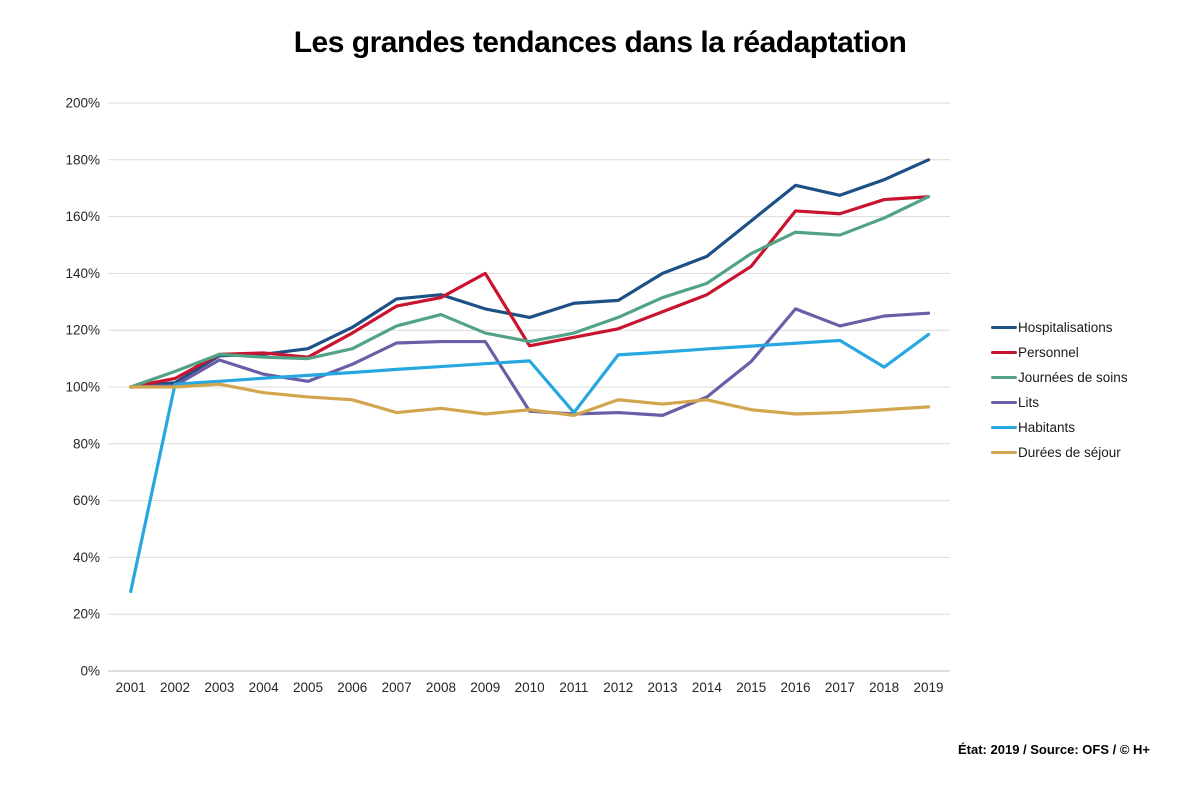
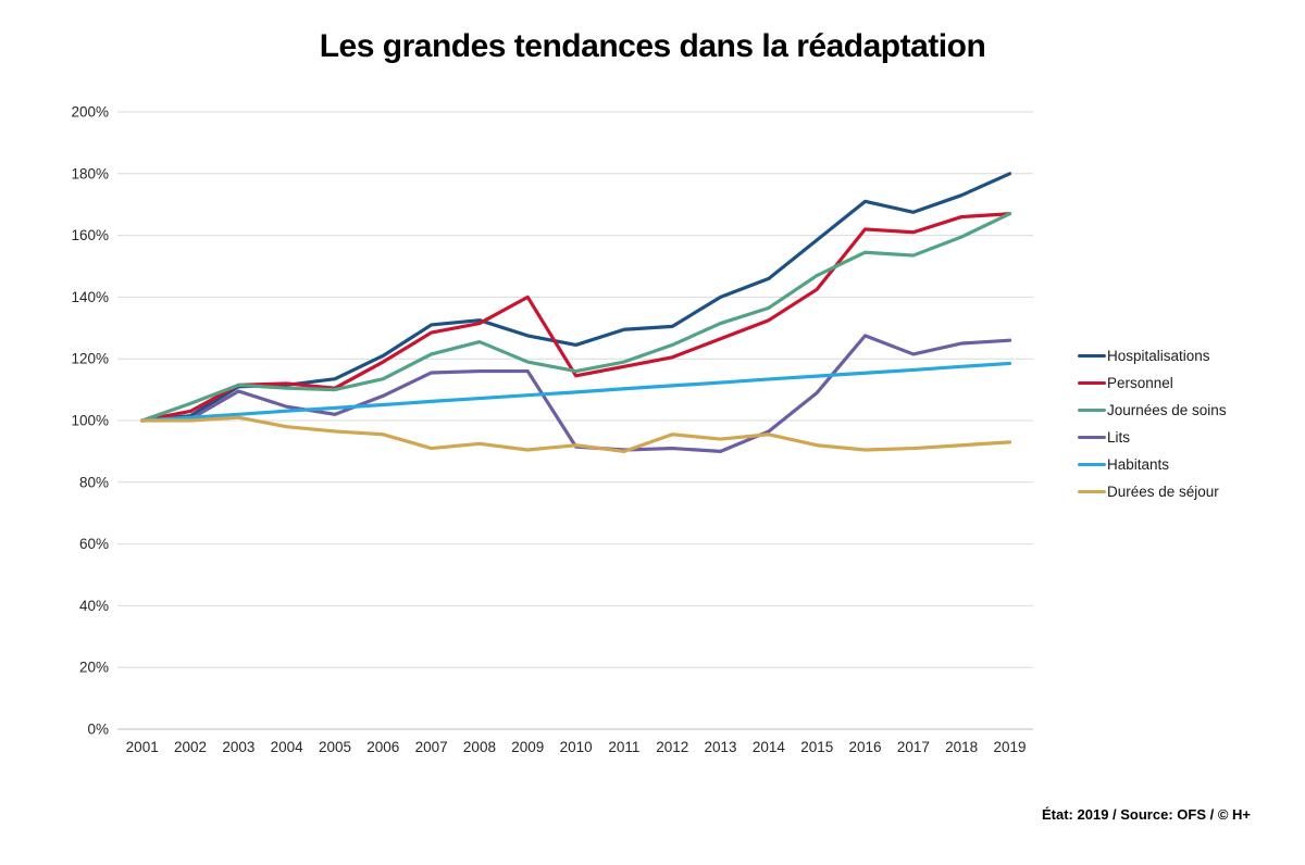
Habitants/2001: 28% -> 100%
Habitants/2011: 91% -> 110%
Habitants/2018: 107% -> 118%
